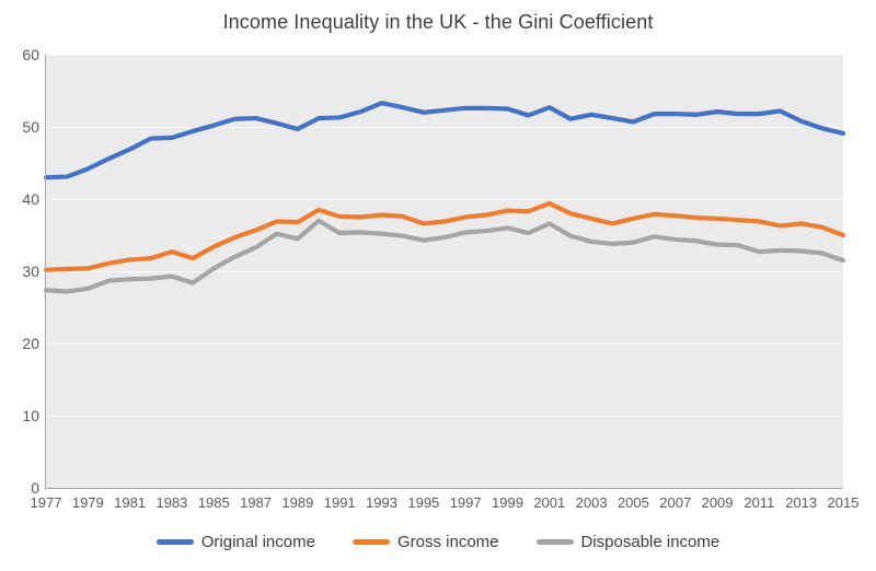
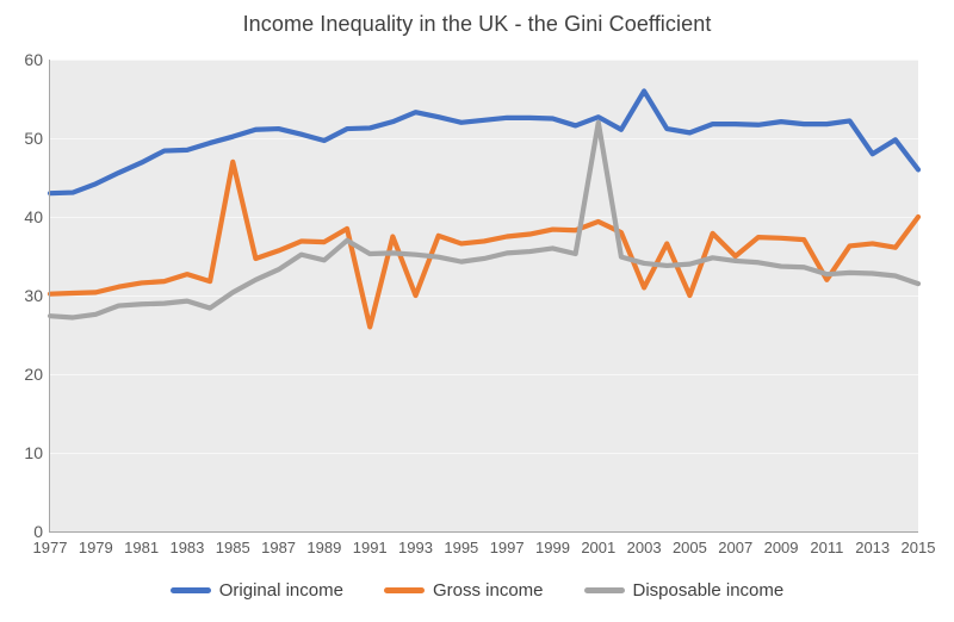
Gross income/1985: 33 -> 47
Gross income/1991: 38 -> 26
Gross income/1993: 38 -> 30
Disposable income/2001: 37 -> 52
Original income/2003: 52 -> 56
Gross income/2003: 37 -> 31
Gross income/2005: 37 -> 30
Gross income/2007: 38 -> 35
Gross income/2011: 37 -> 32
Original income/2013: 51 -> 48
Original income/2015: 49 -> 46
Gross income/2015: 35 -> 40
